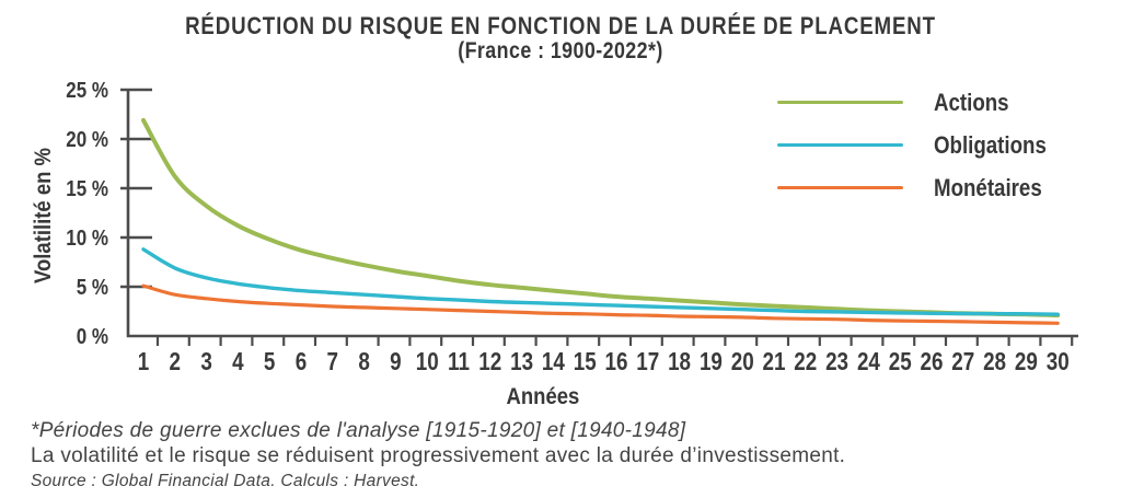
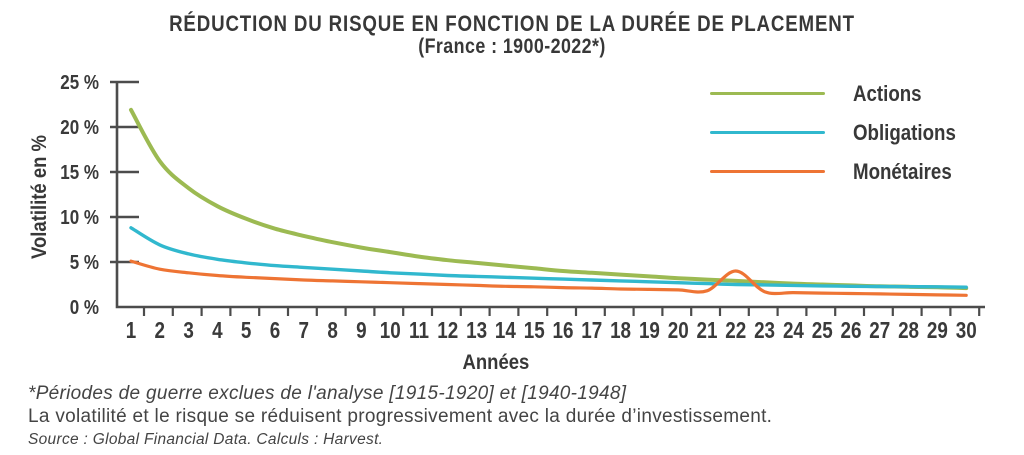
Monétaires/22: 2% -> 4%
